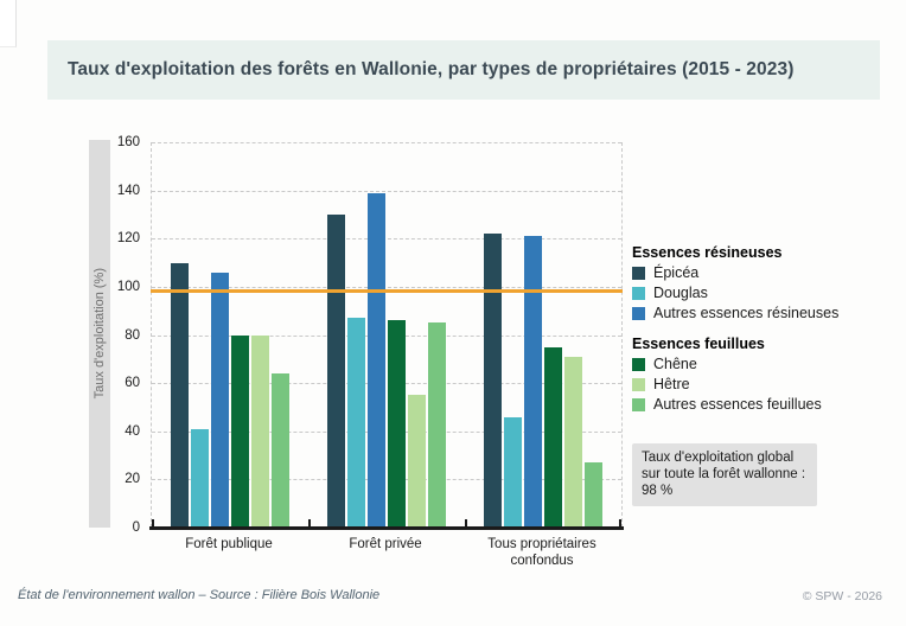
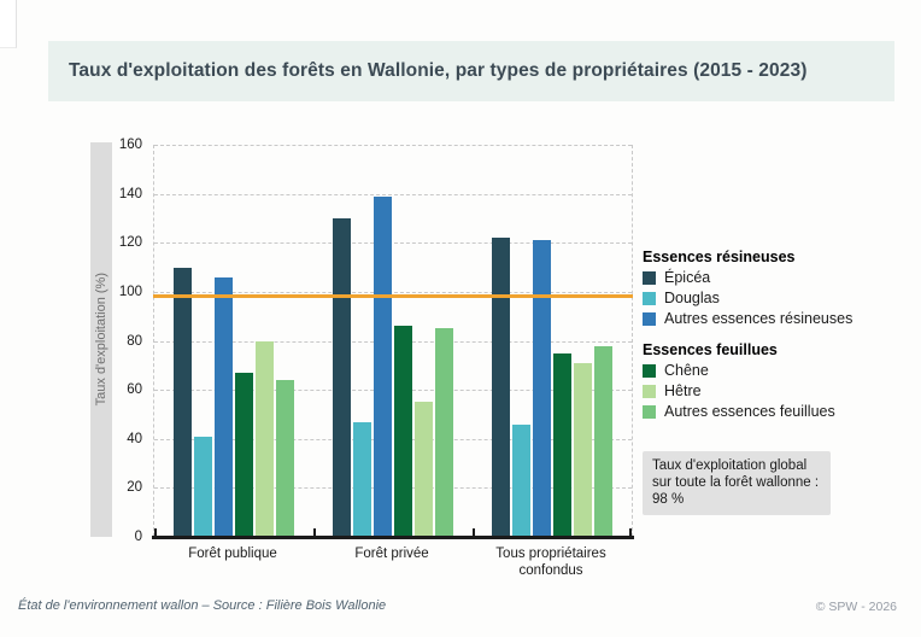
Chêne/Forêt publique: 80 -> 67
Douglas/Forêt privée: 87 -> 47
Autres essences feuillues/Tous propriétaires confondus: 27 -> 78
